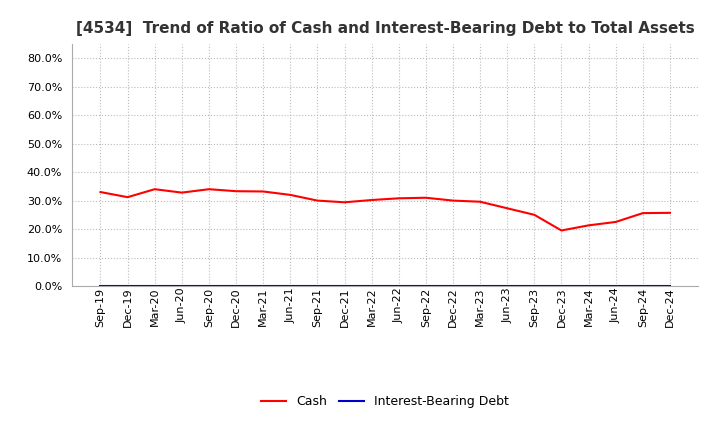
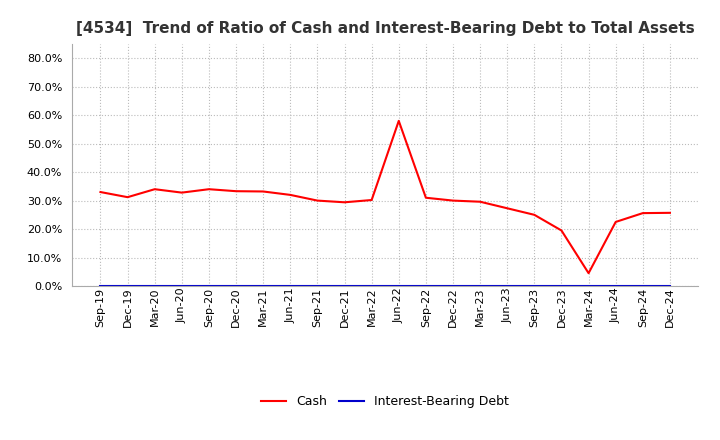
Cash/Jun-22: 30.8% -> 58.0%
Cash/Mar-24: 21.3% -> 4.5%
